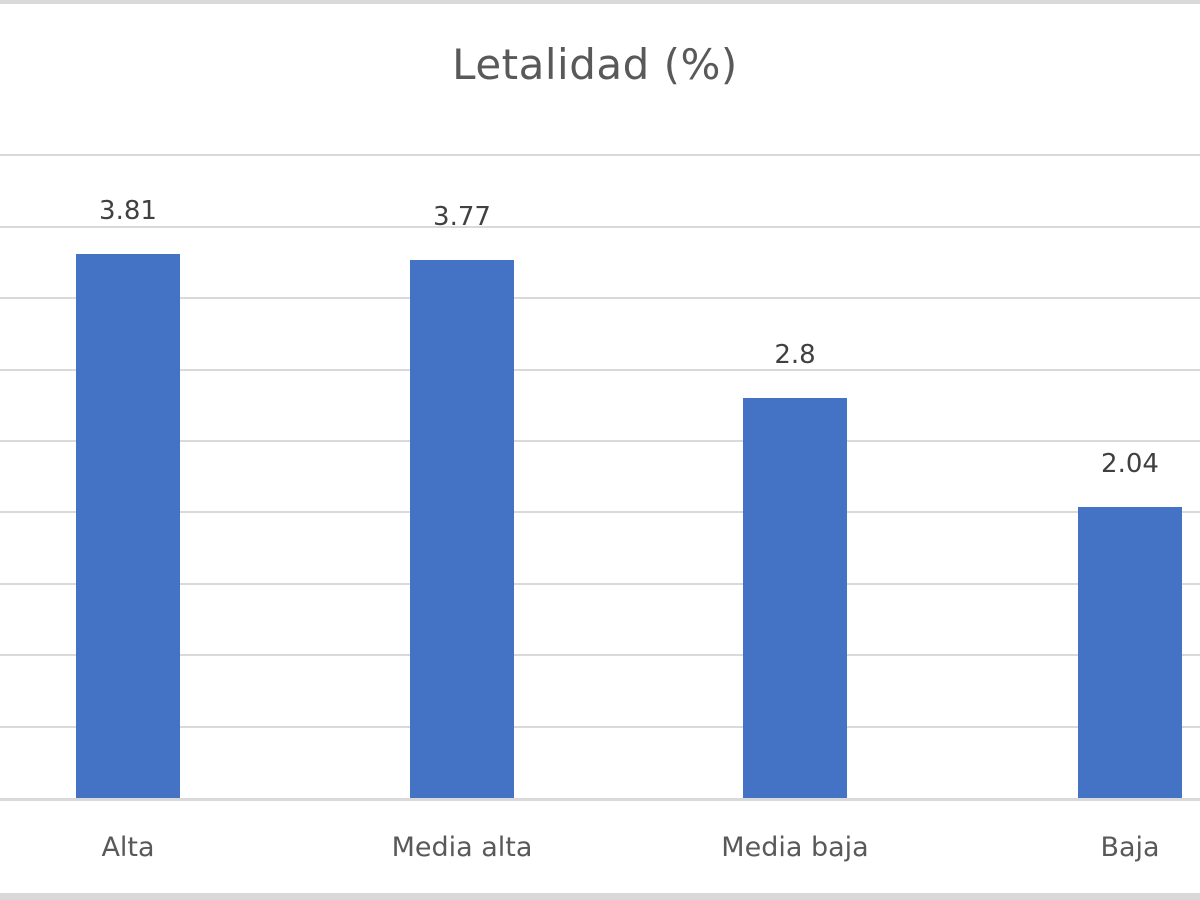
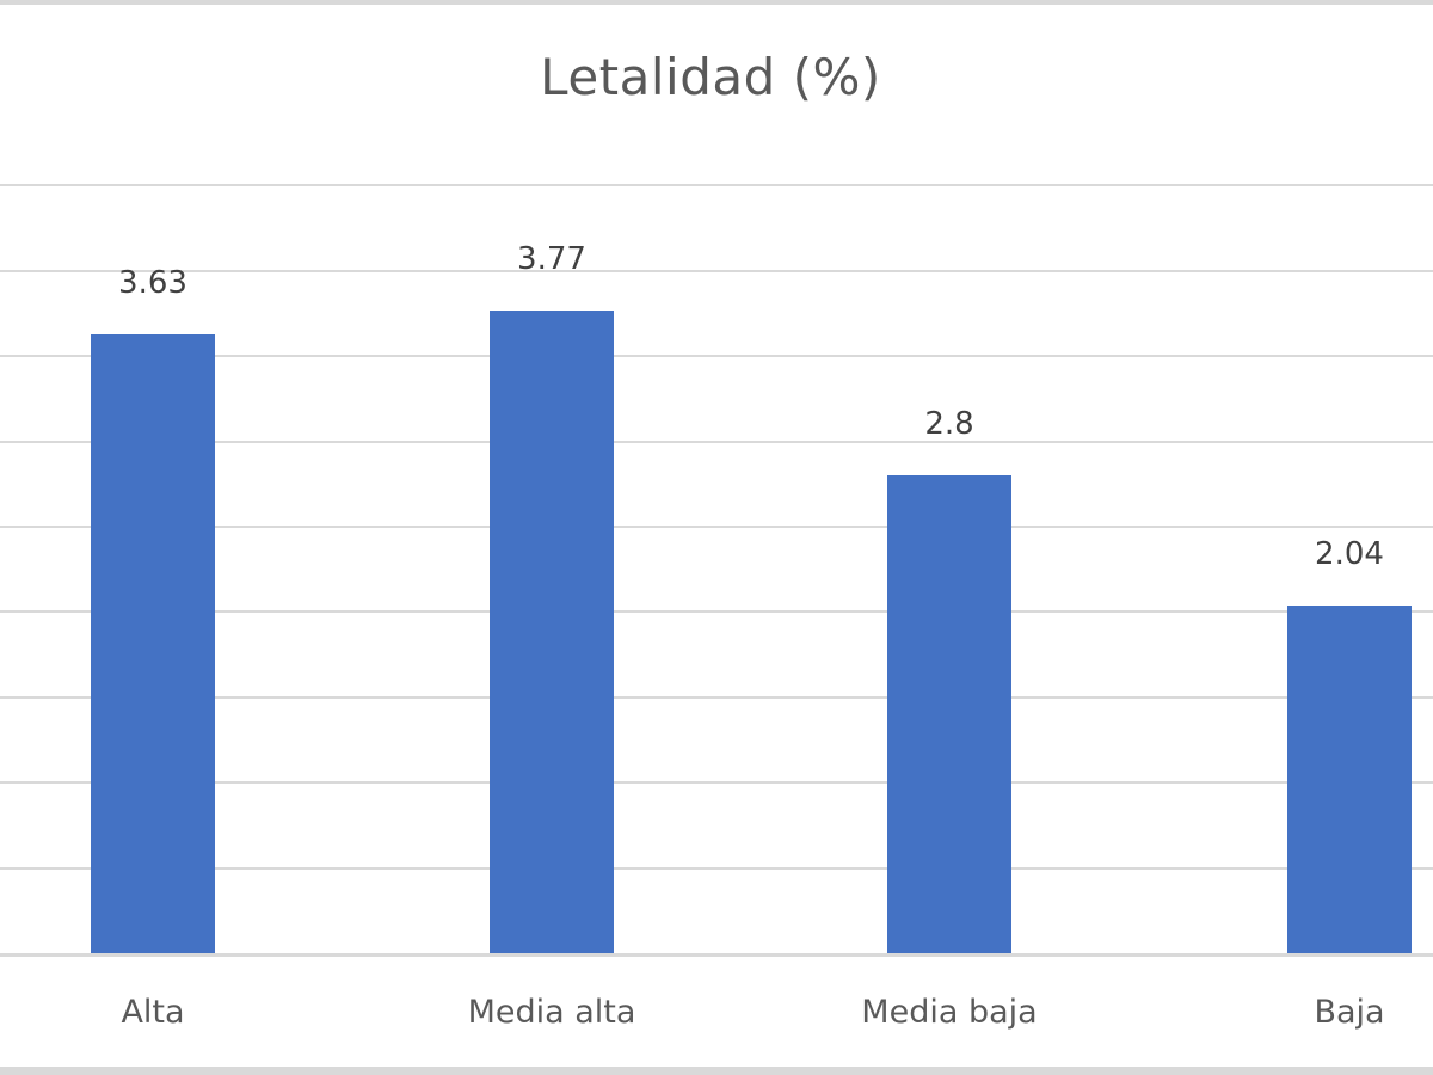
Alta: 3.81 -> 3.63
